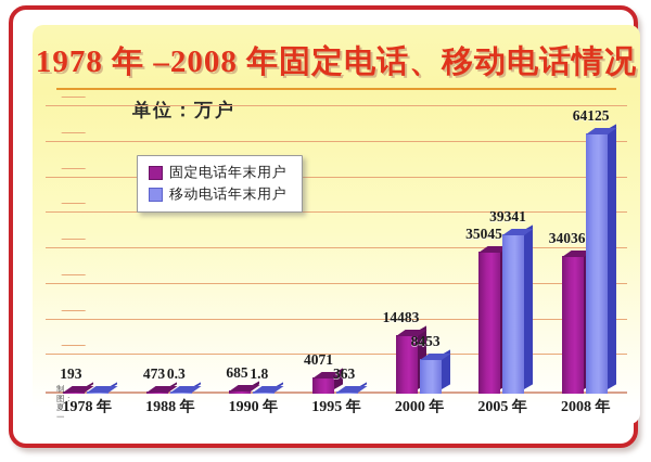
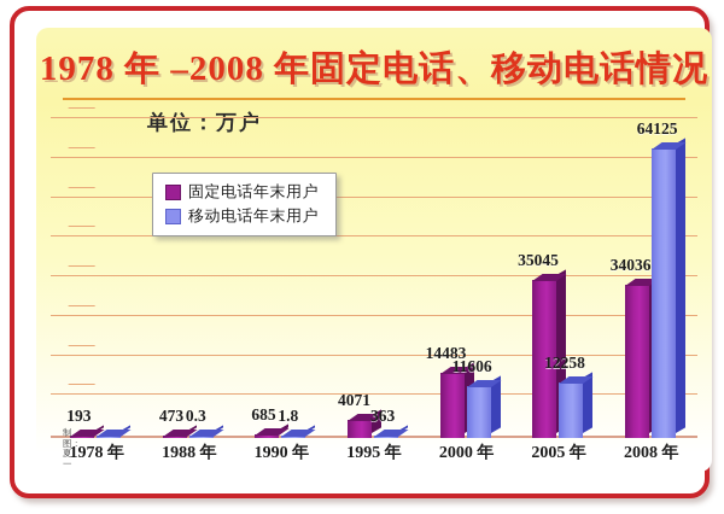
移动电话年末用户/2000 年: 8453 -> 11606
移动电话年末用户/2005 年: 39341 -> 12258
